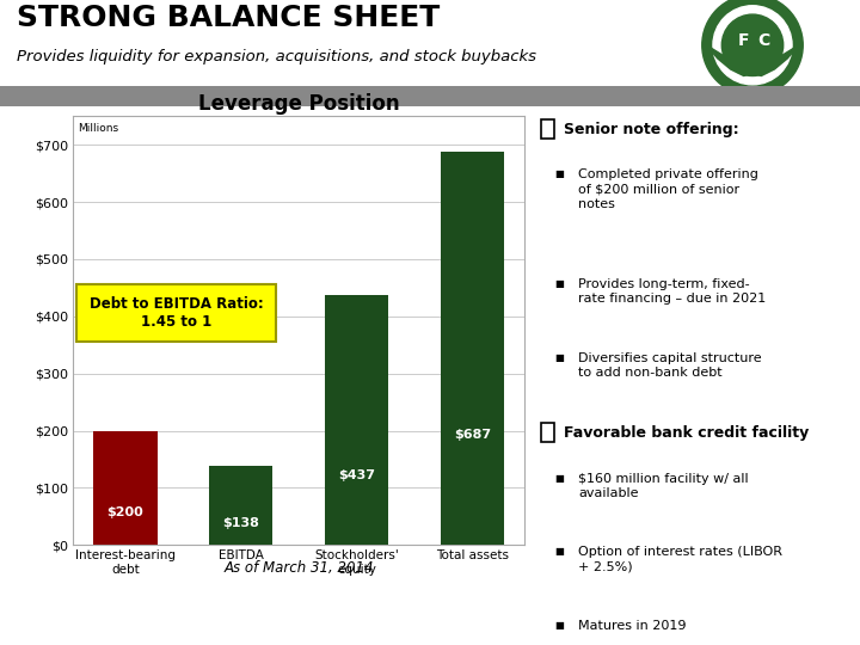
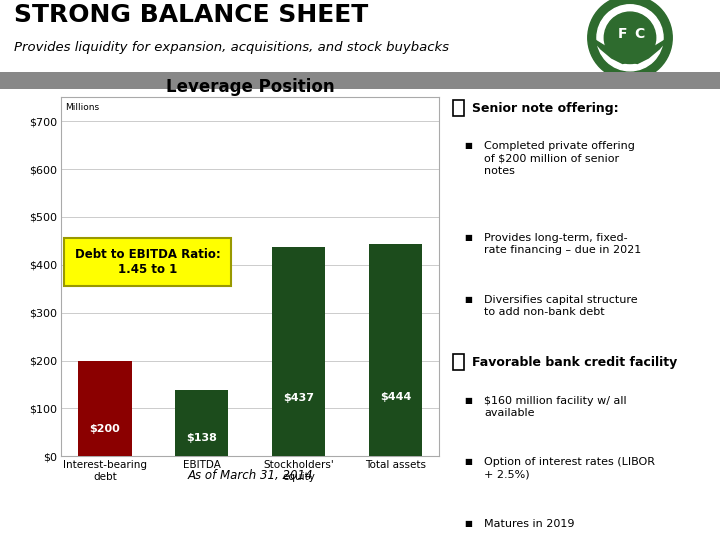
Total assets: $687 -> $444
